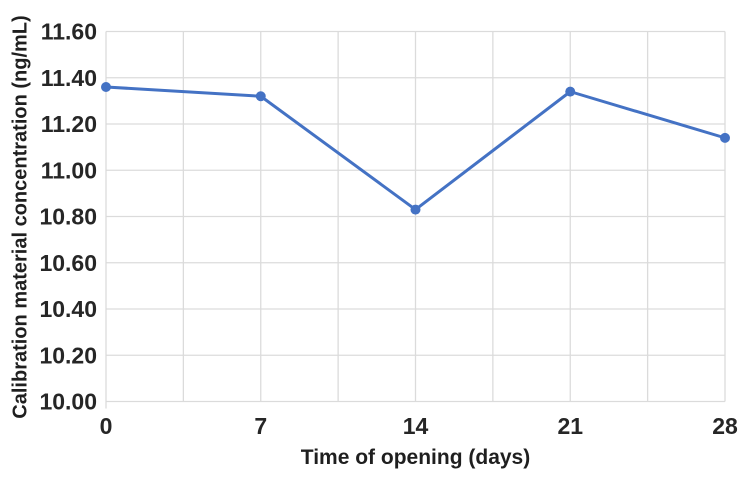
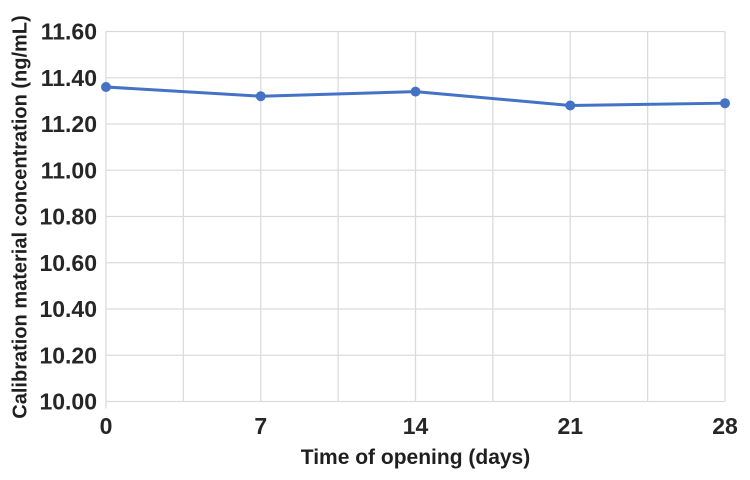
14: 10.83 -> 11.34
21: 11.34 -> 11.28
28: 11.14 -> 11.29
